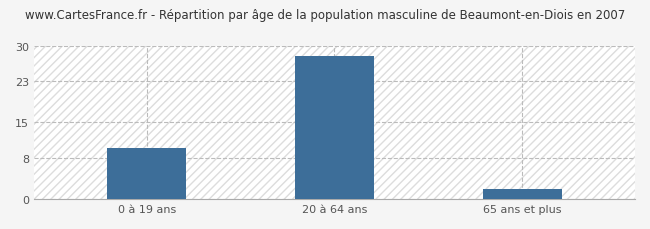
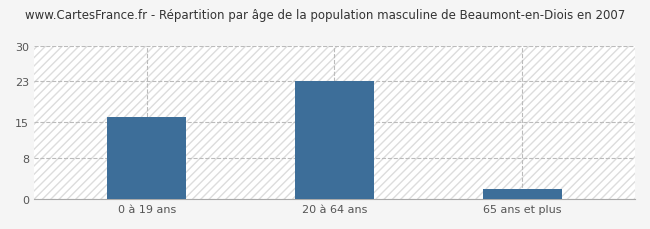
0 à 19 ans: 10 -> 16
20 à 64 ans: 28 -> 23
